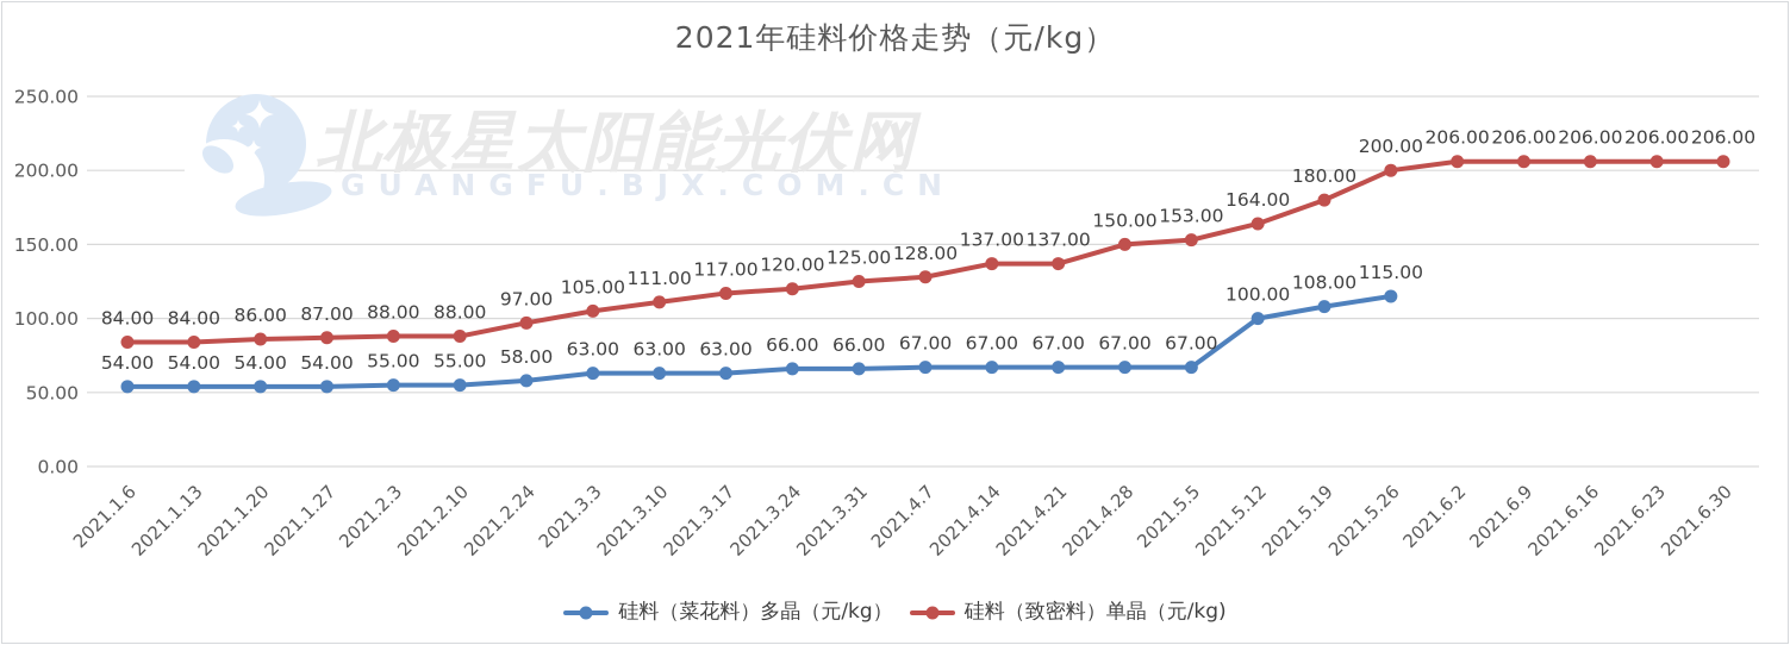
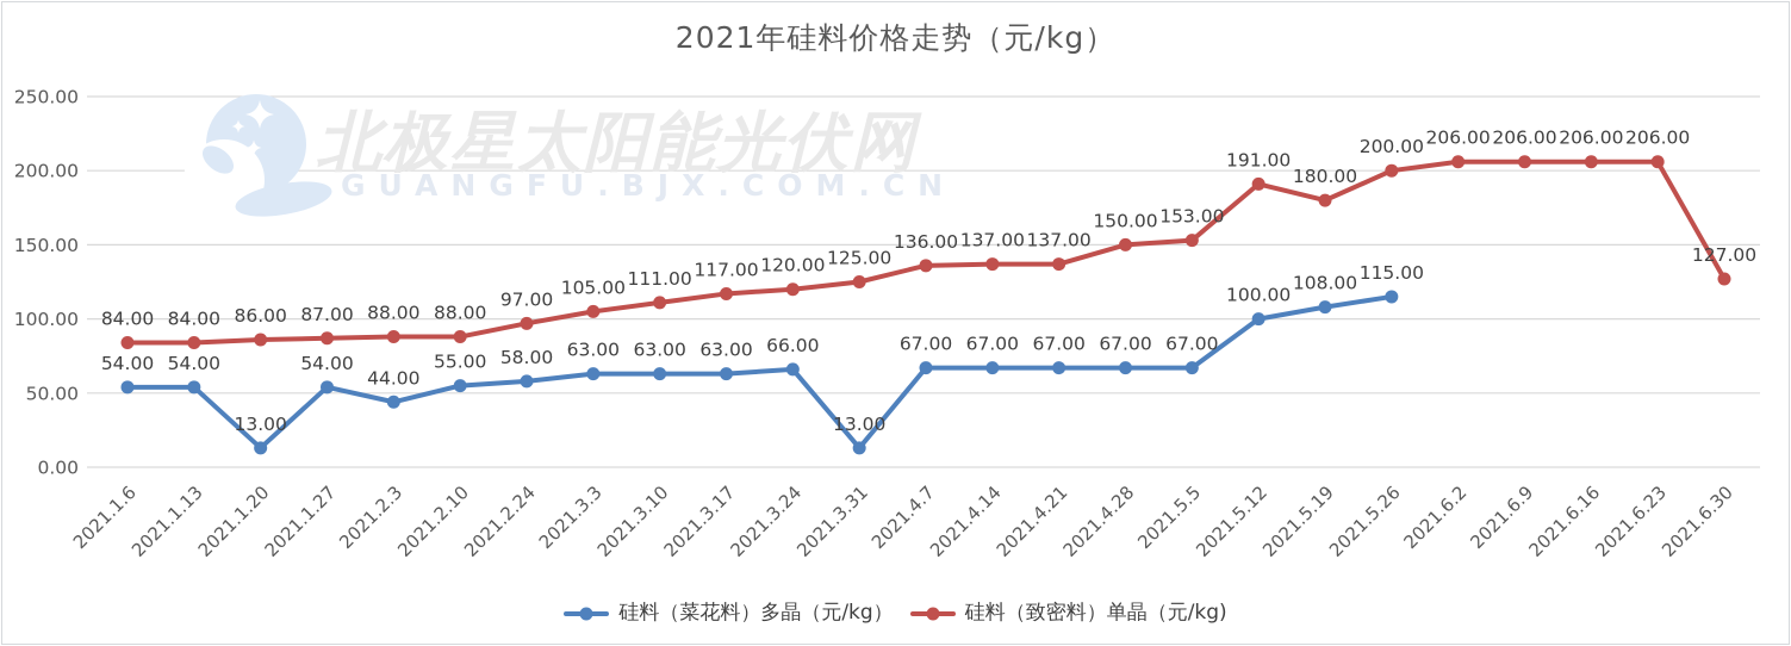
硅料（菜花料）多晶（元/kg）/2021.1.20: 54.00 -> 13.00
硅料（菜花料）多晶（元/kg）/2021.2.3: 55.00 -> 44.00
硅料（菜花料）多晶（元/kg）/2021.3.31: 66.00 -> 13.00
硅料（致密料）单晶（元/kg)/2021.4.7: 128.00 -> 136.00
硅料（致密料）单晶（元/kg)/2021.5.12: 164.00 -> 191.00
硅料（致密料）单晶（元/kg)/2021.6.30: 206.00 -> 127.00
